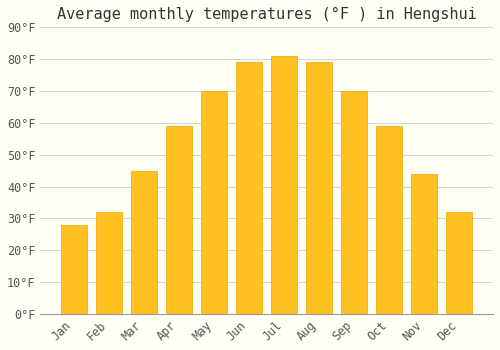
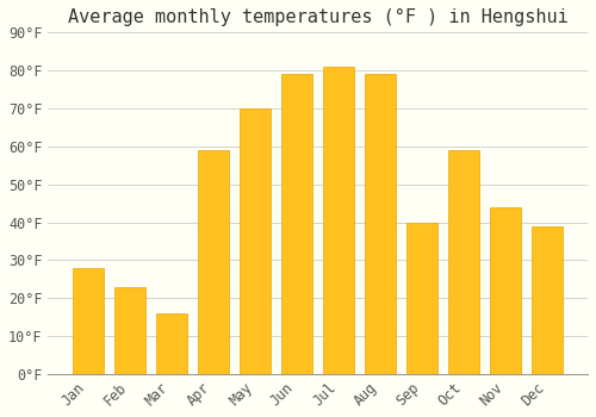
Feb: 32°F -> 23°F
Mar: 45°F -> 16°F
Sep: 70°F -> 40°F
Dec: 32°F -> 39°F
